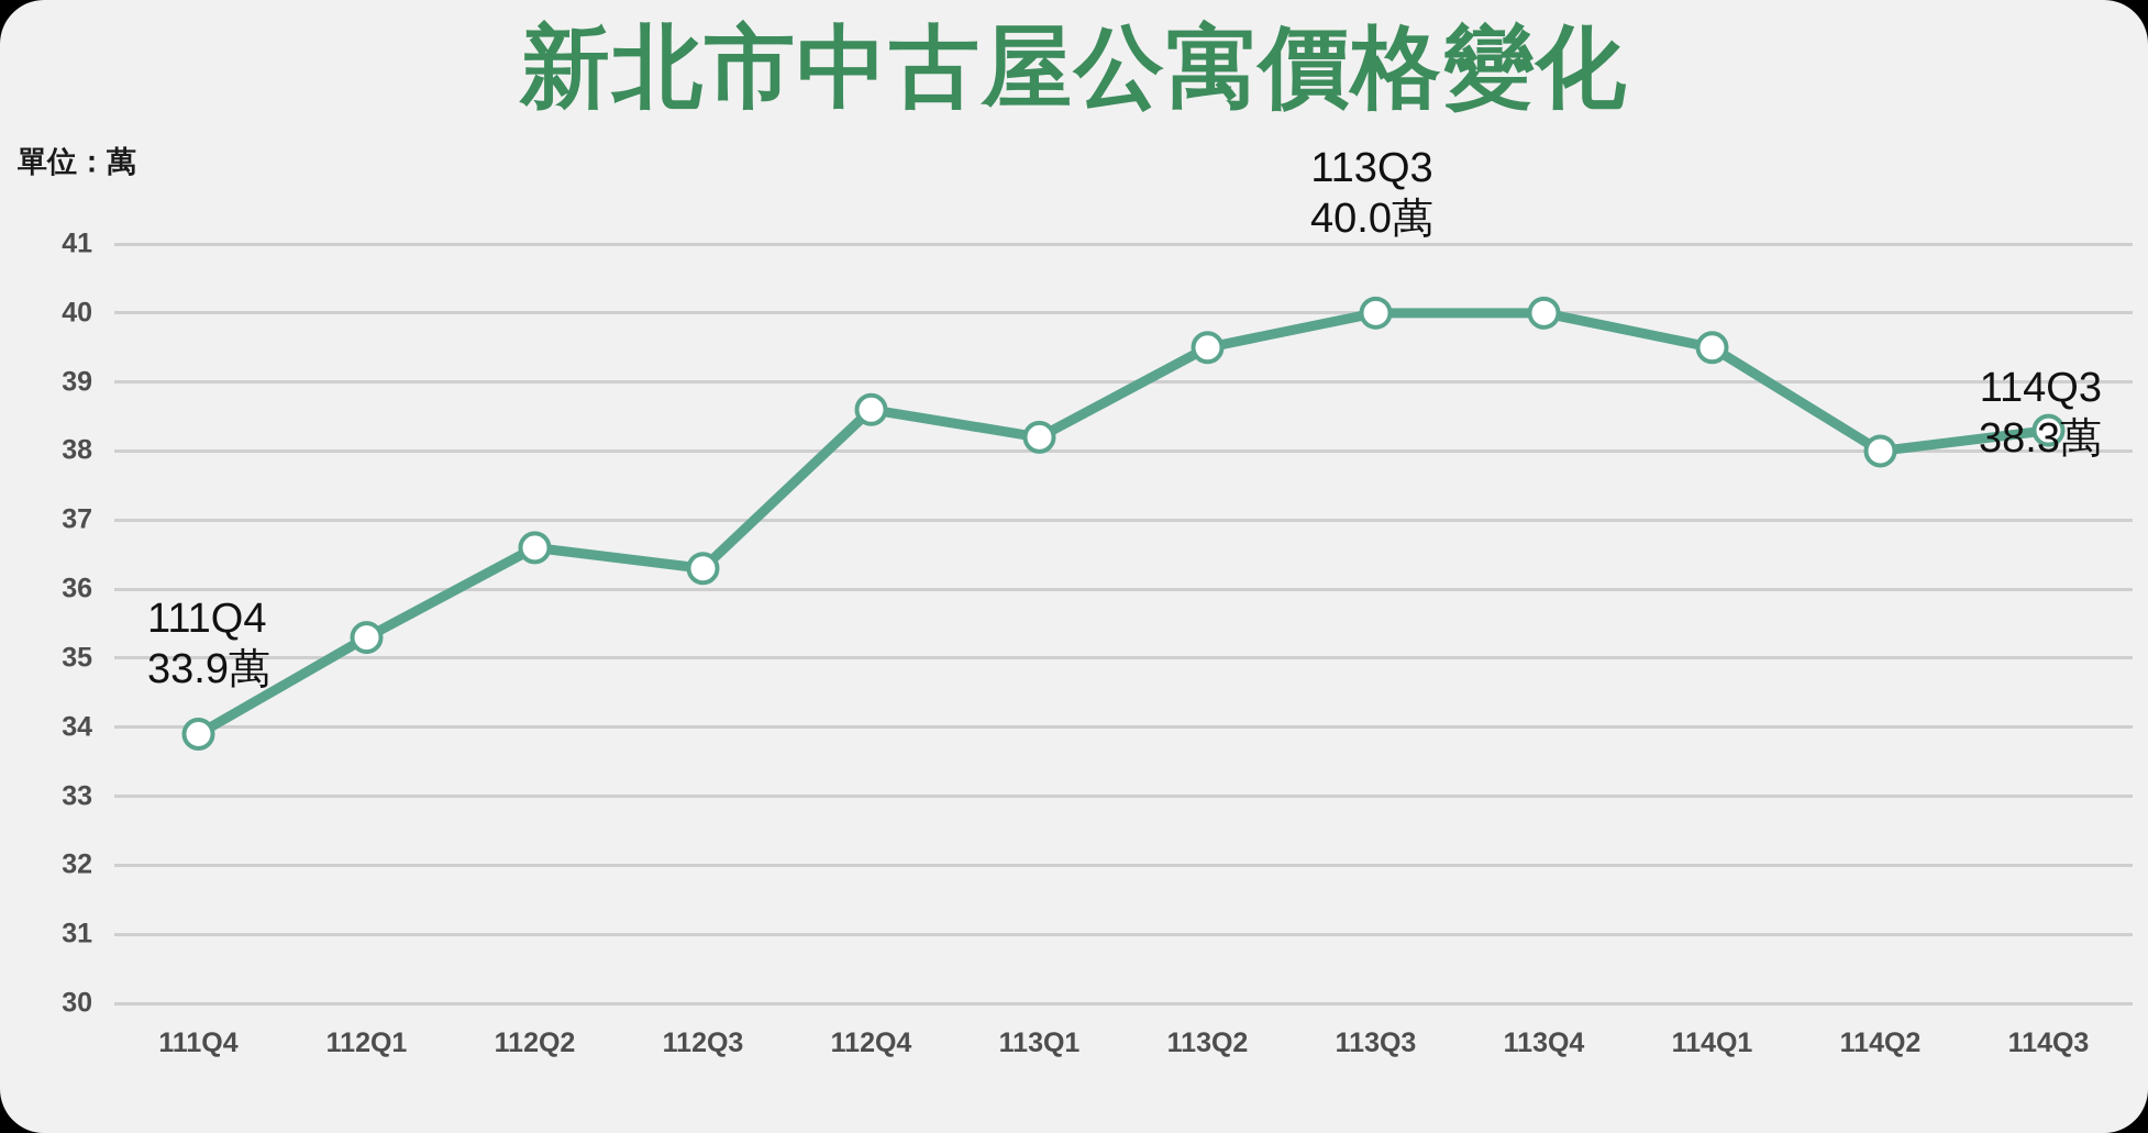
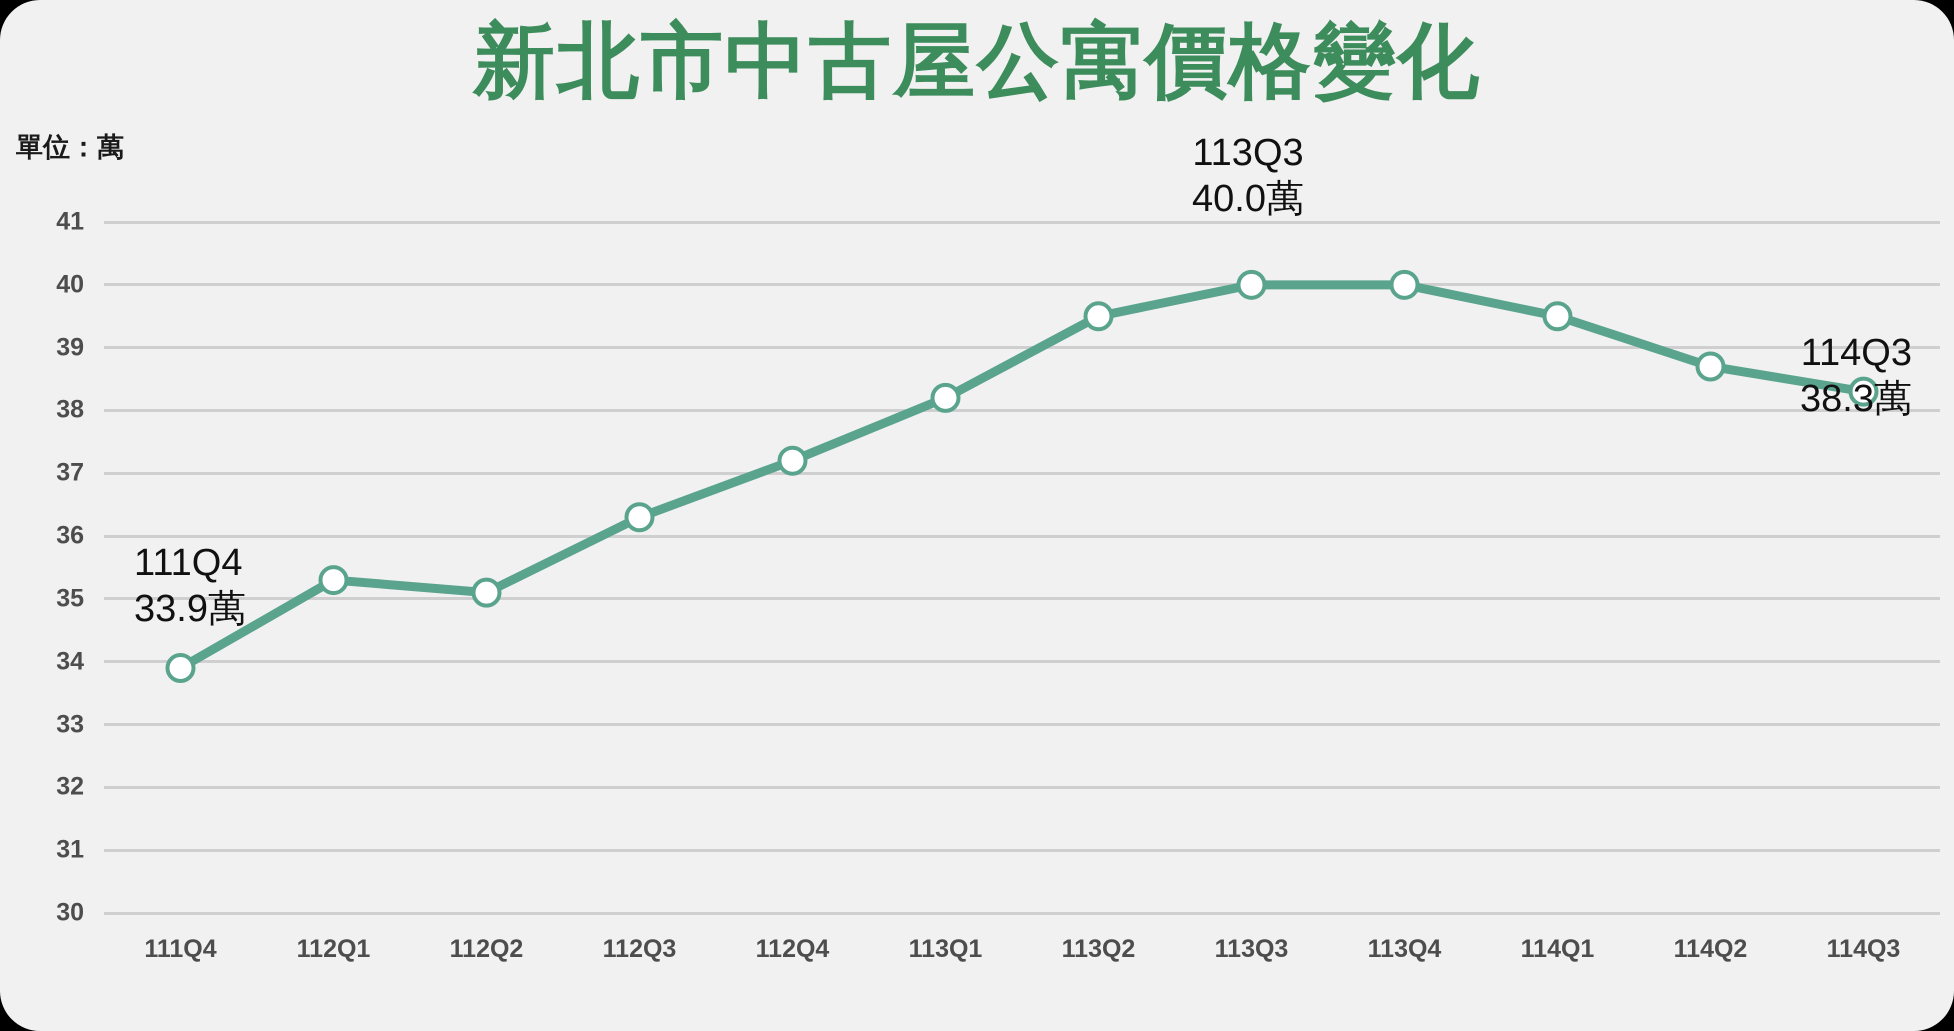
112Q2: 36.6 -> 35.1
112Q4: 38.6 -> 37.2
114Q2: 38.0 -> 38.7
